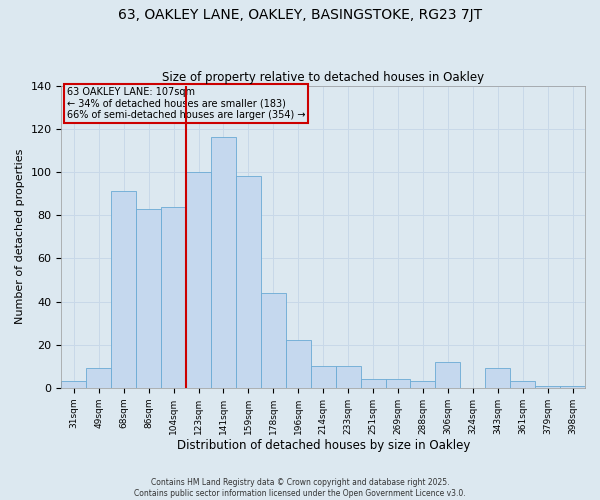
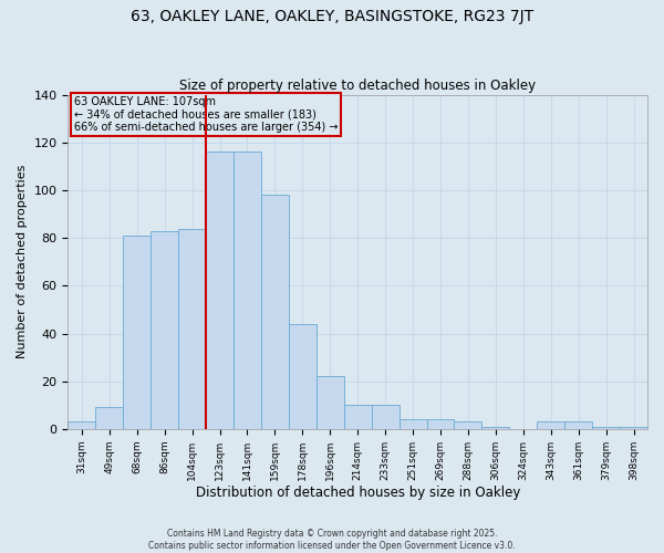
68sqm: 91 -> 81
123sqm: 100 -> 116
306sqm: 12 -> 1
343sqm: 9 -> 3
